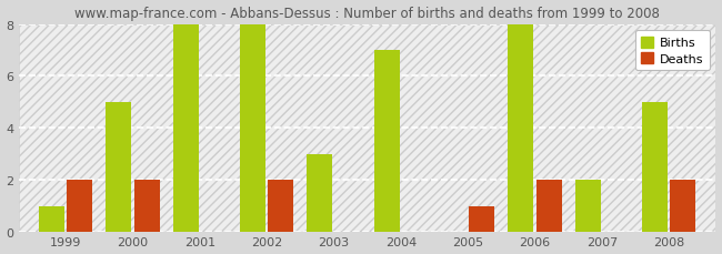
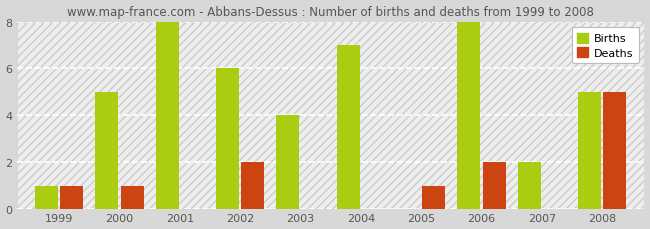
Deaths/1999: 2 -> 1
Deaths/2000: 2 -> 1
Births/2002: 8 -> 6
Births/2003: 3 -> 4
Deaths/2008: 2 -> 5
